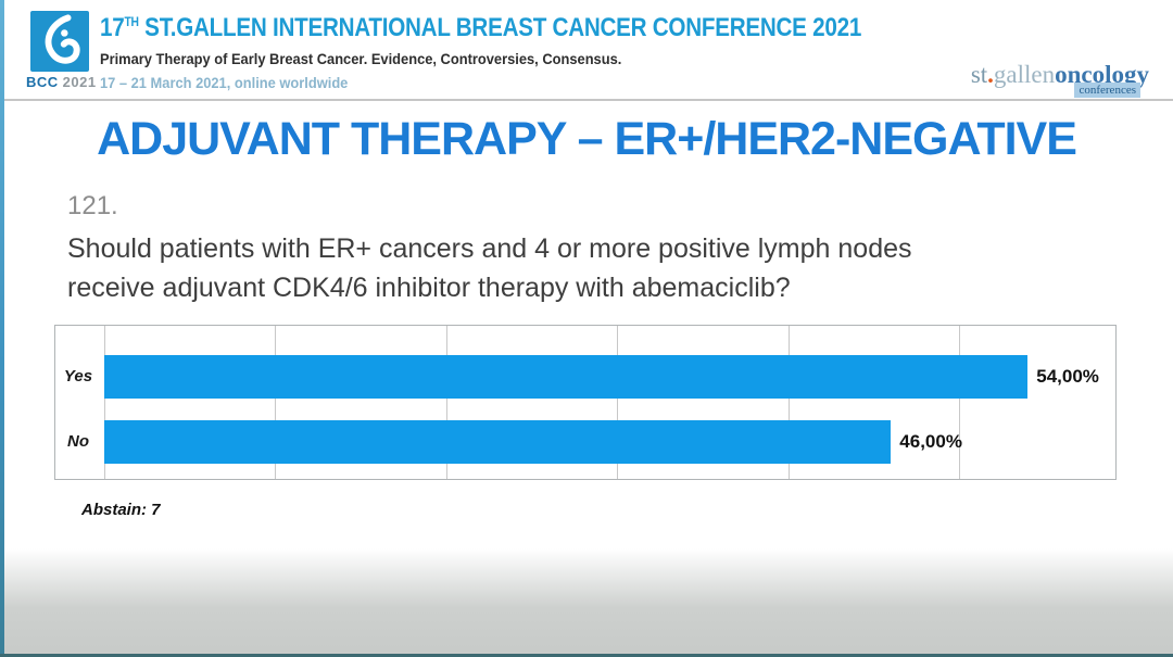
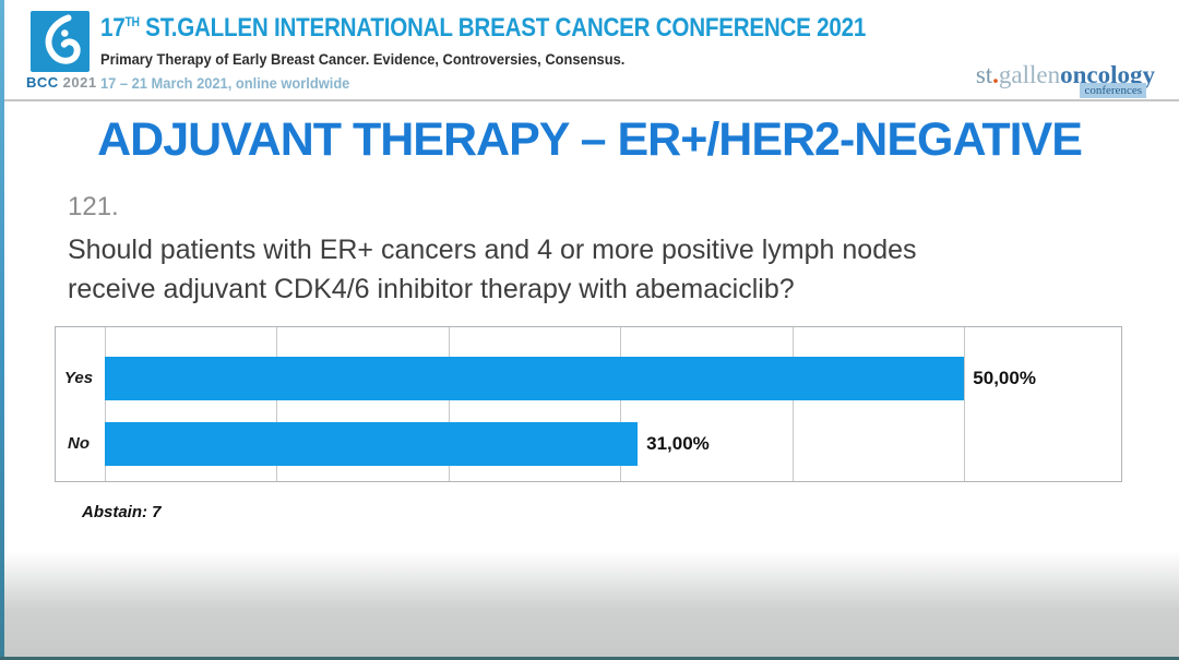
Yes: 54,00% -> 50,00%
No: 46,00% -> 31,00%
